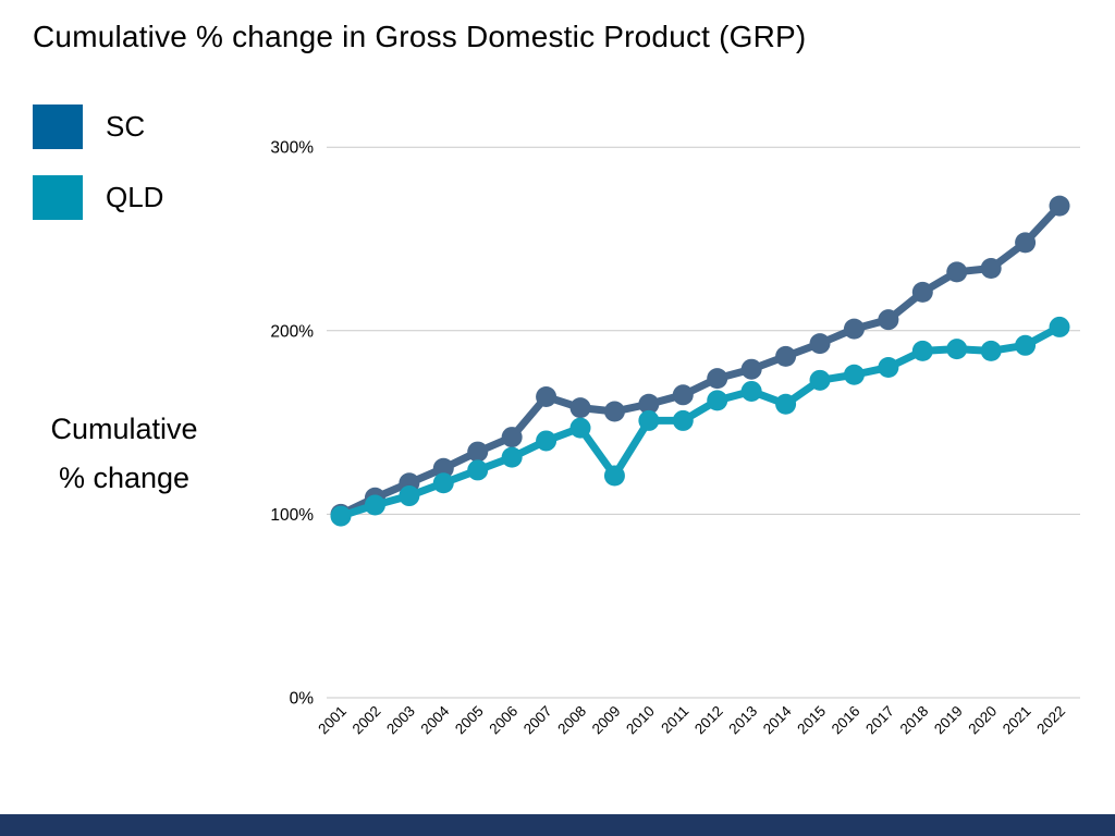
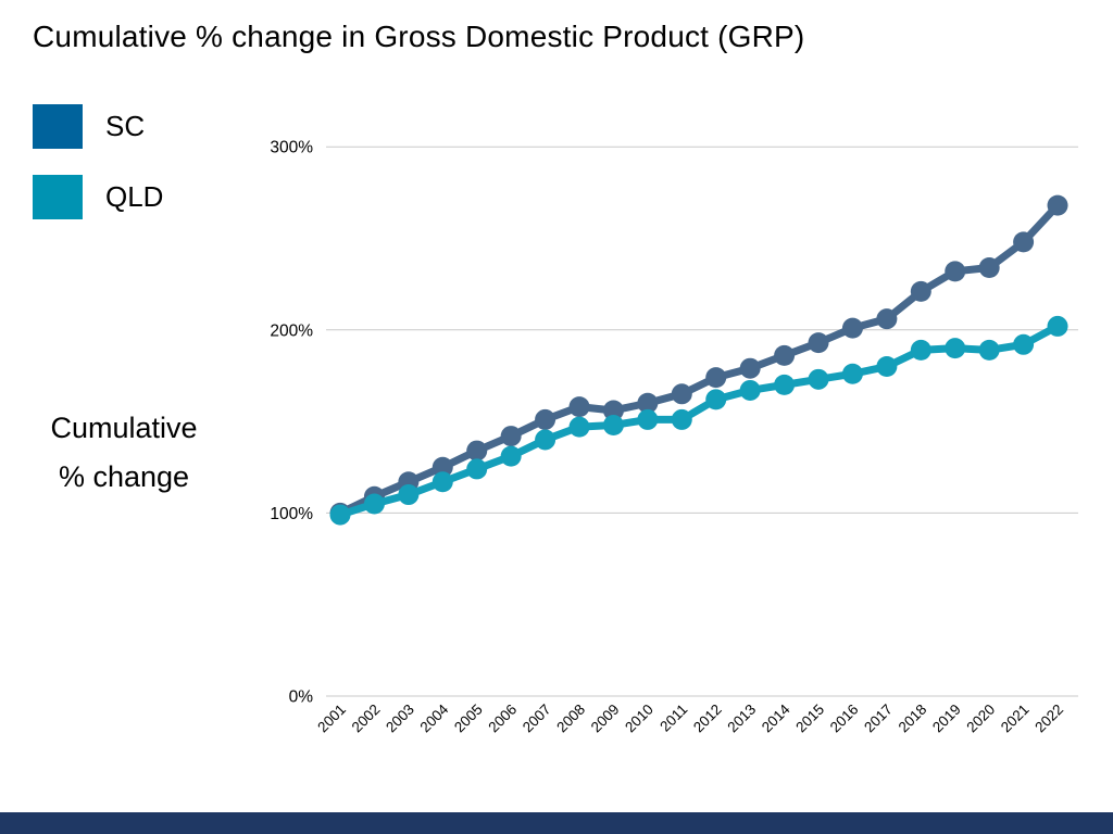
SC/2007: 164% -> 151%
QLD/2009: 121% -> 148%
QLD/2014: 160% -> 170%
